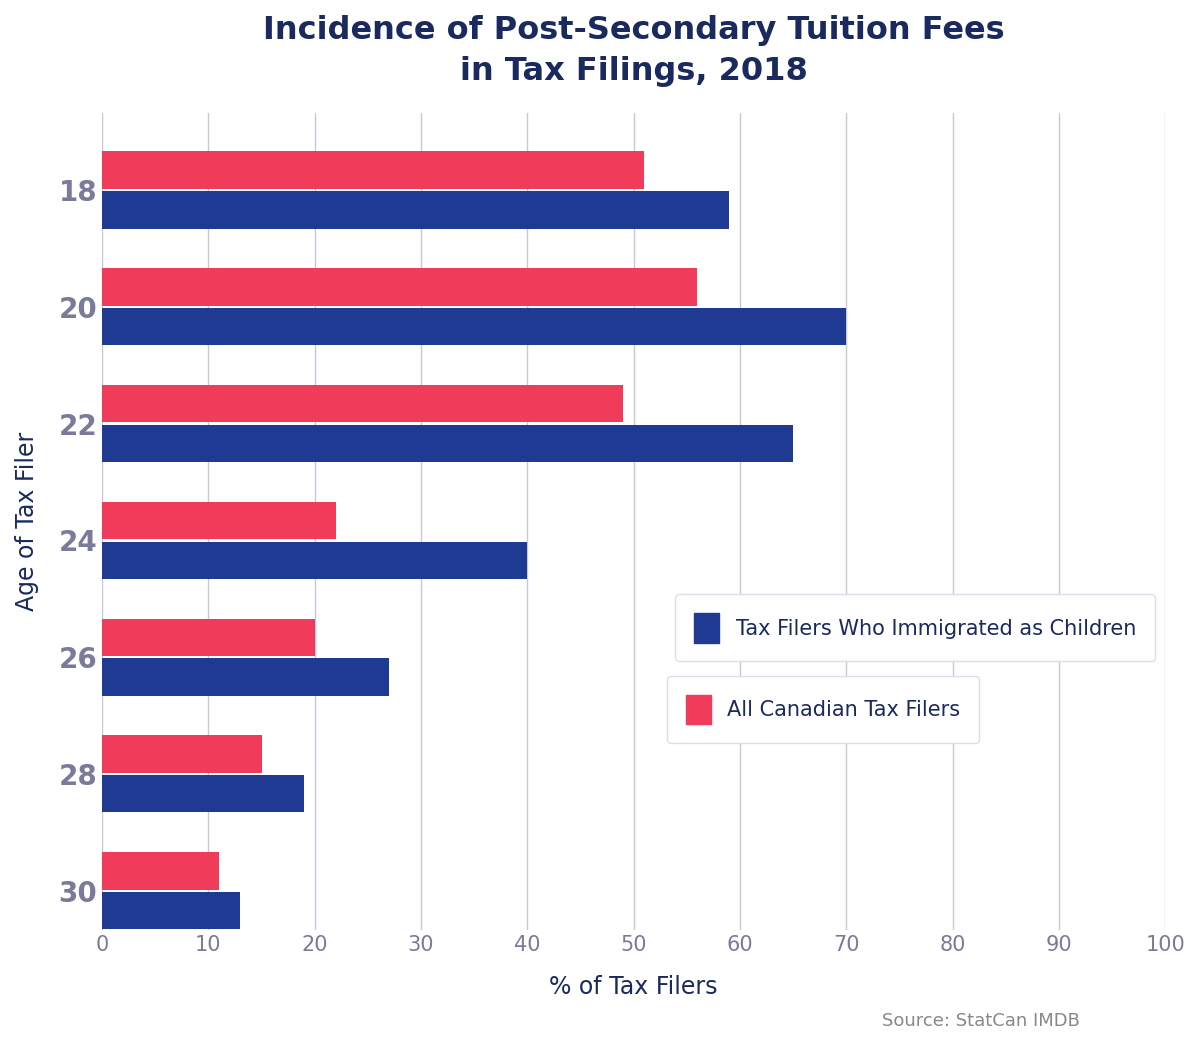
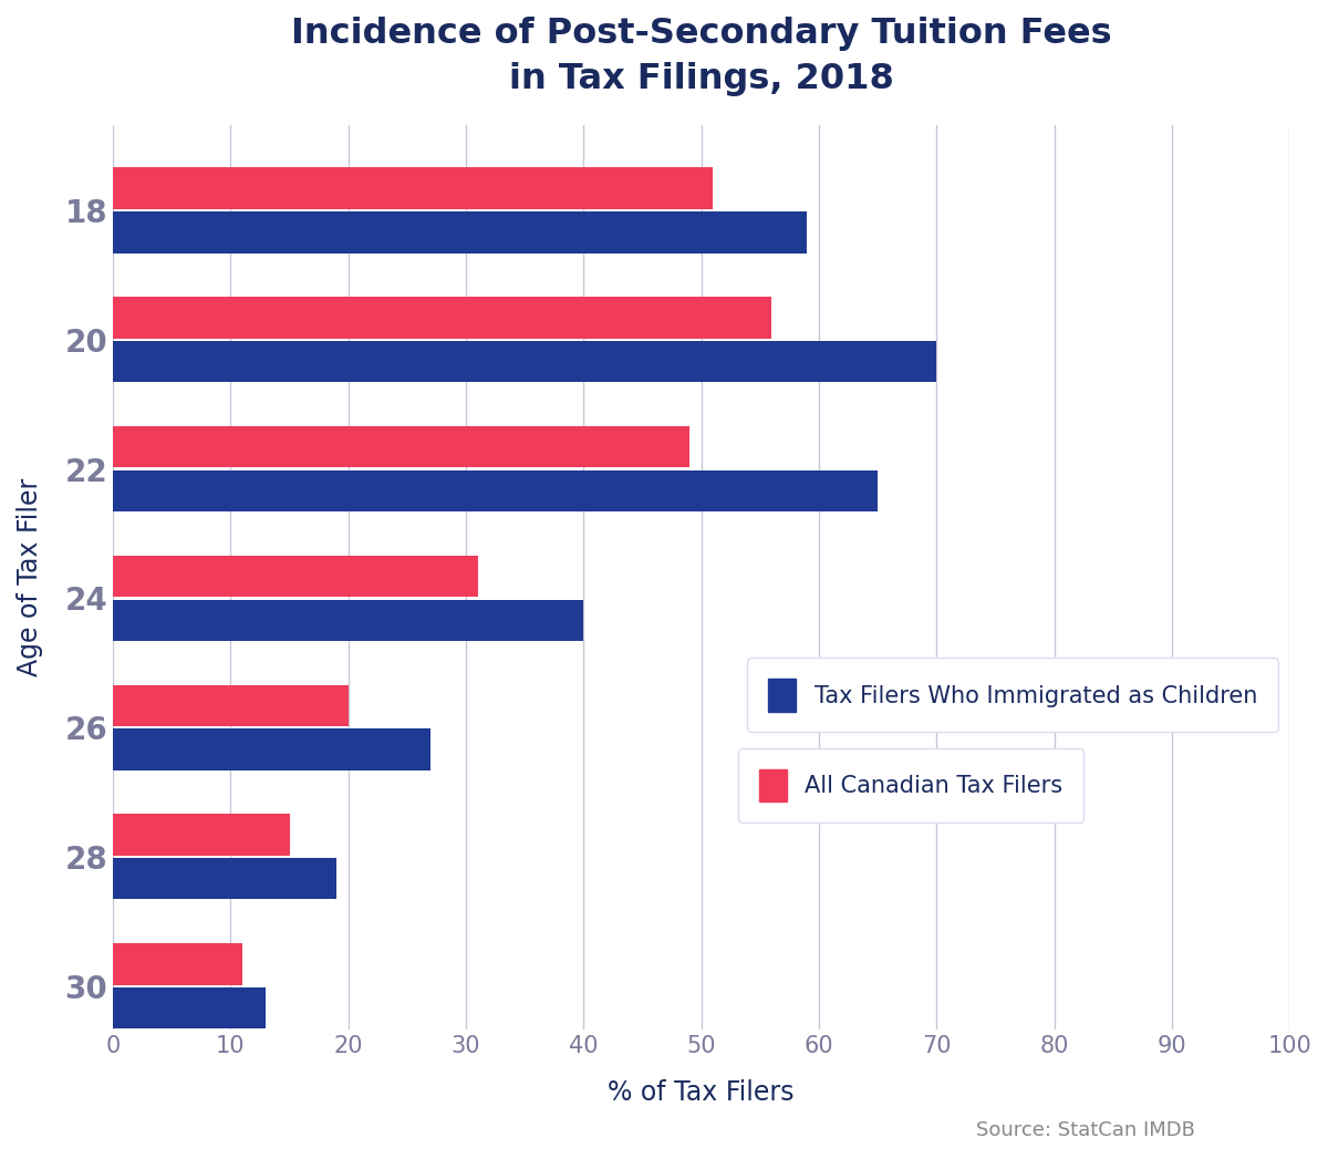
All Canadian Tax Filers/24: 22 -> 31
